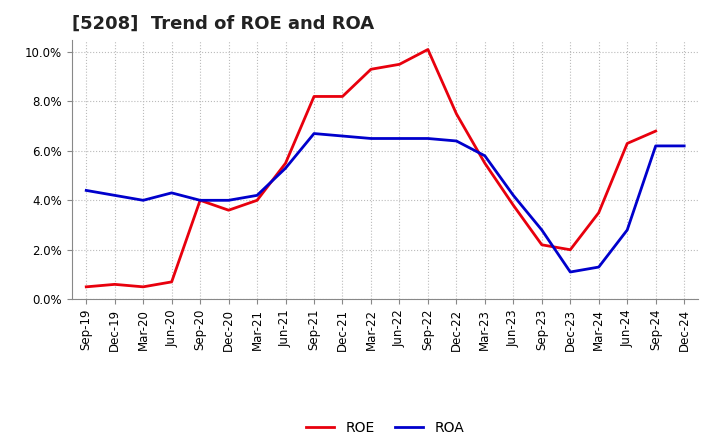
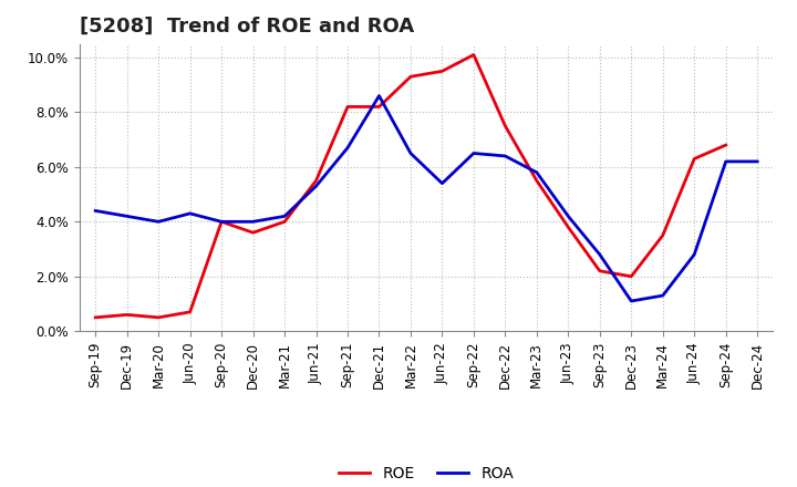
ROA/Dec-21: 6.6% -> 8.6%
ROA/Jun-22: 6.5% -> 5.4%
